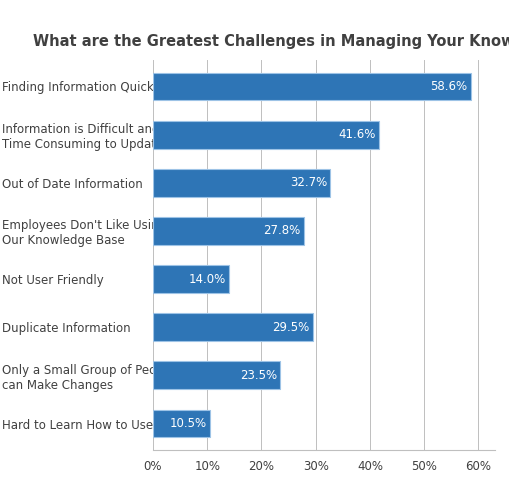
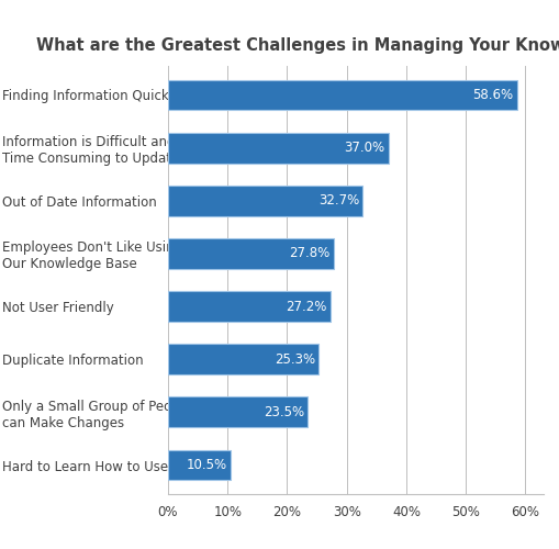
Information is Difficult and Time Consuming to Update: 41.6% -> 37.0%
Not User Friendly: 14.0% -> 27.2%
Duplicate Information: 29.5% -> 25.3%
